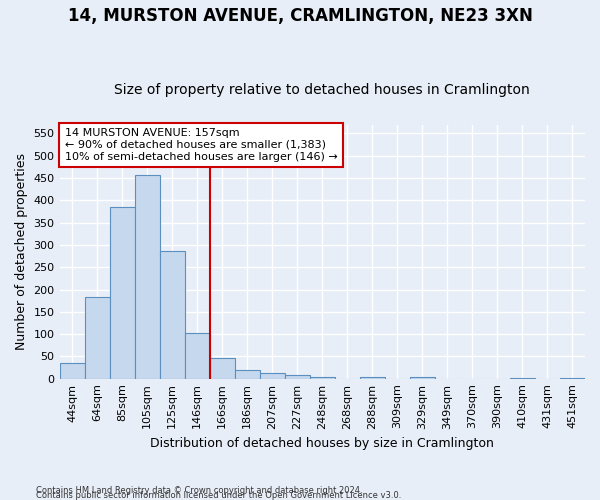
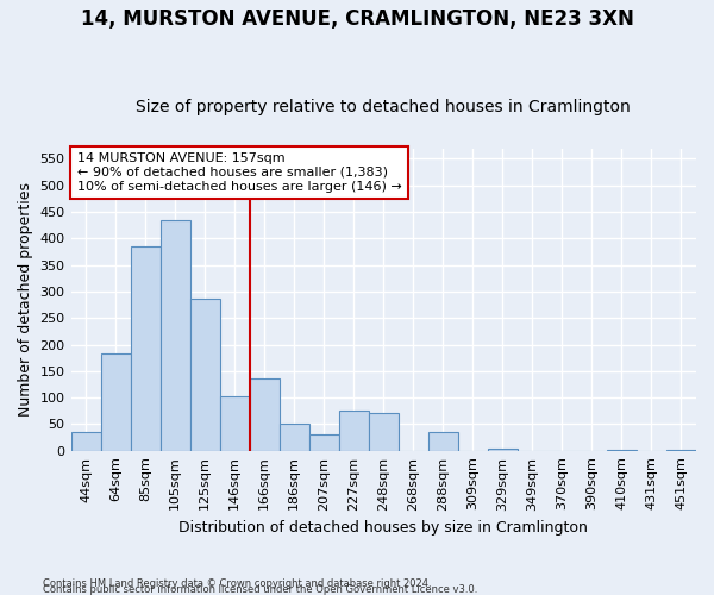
105sqm: 456 -> 435
166sqm: 47 -> 135
186sqm: 20 -> 50
207sqm: 13 -> 30
227sqm: 8 -> 75
248sqm: 3 -> 70
288sqm: 3 -> 35
